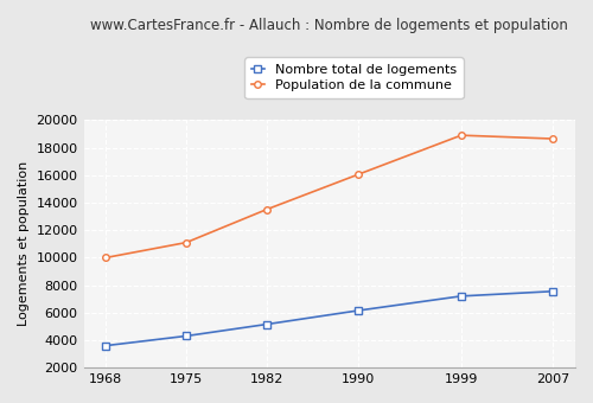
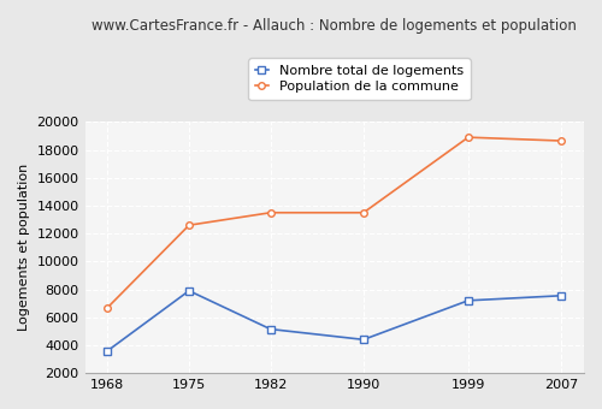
Population de la commune/1968: 10000 -> 6700
Nombre total de logements/1975: 4300 -> 7900
Population de la commune/1975: 11100 -> 12600
Nombre total de logements/1990: 6200 -> 4400
Population de la commune/1990: 16000 -> 13500
